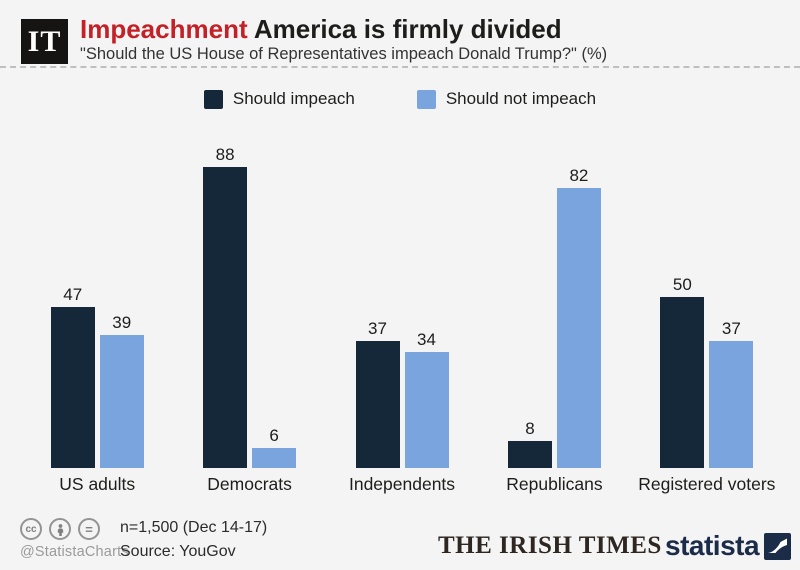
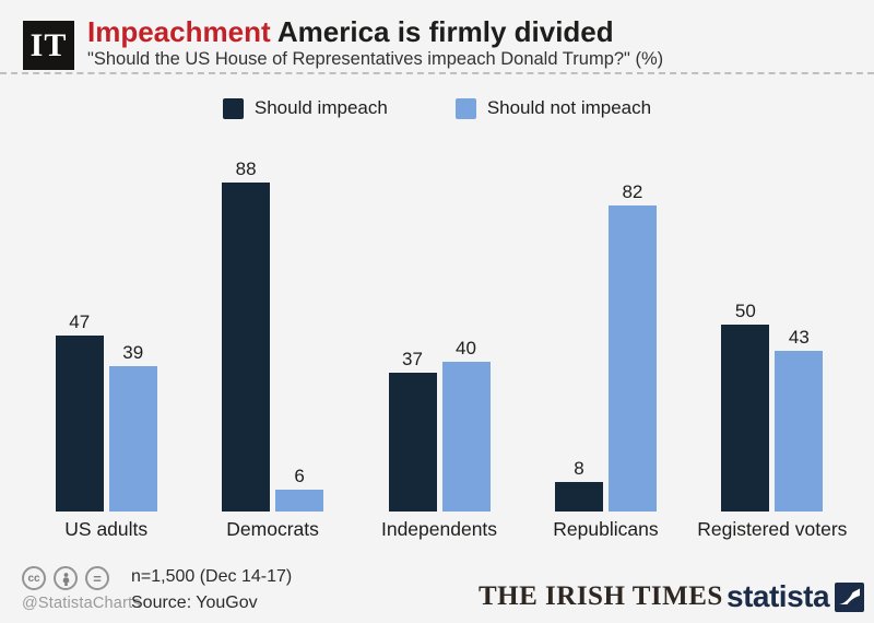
Should not impeach/Independents: 34 -> 40
Should not impeach/Registered voters: 37 -> 43
